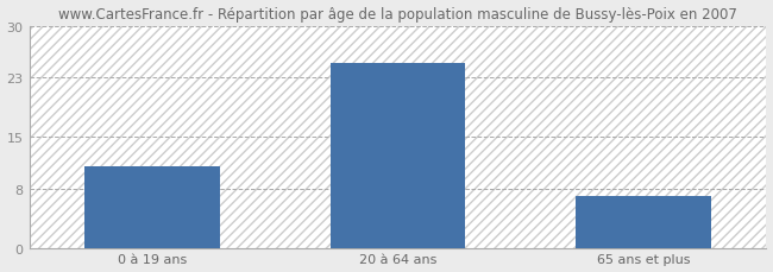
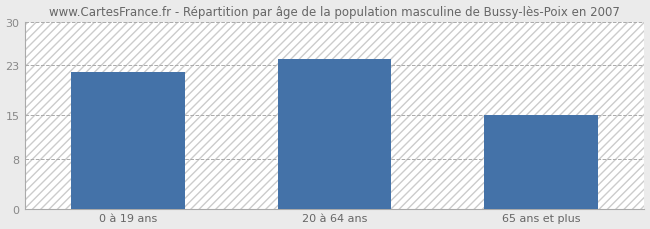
0 à 19 ans: 11 -> 22
20 à 64 ans: 25 -> 24
65 ans et plus: 7 -> 15
